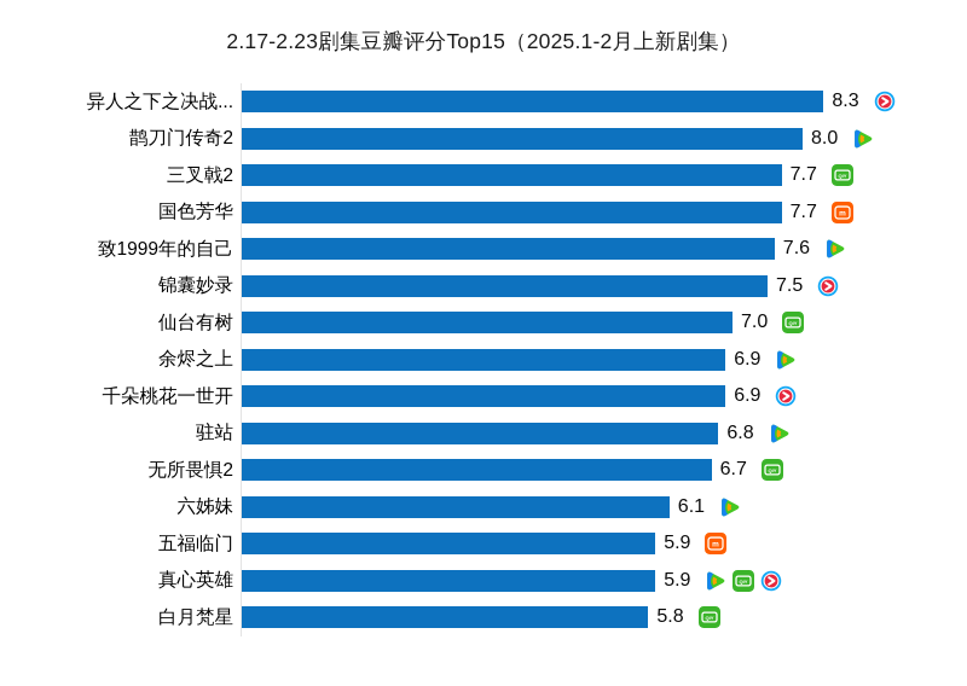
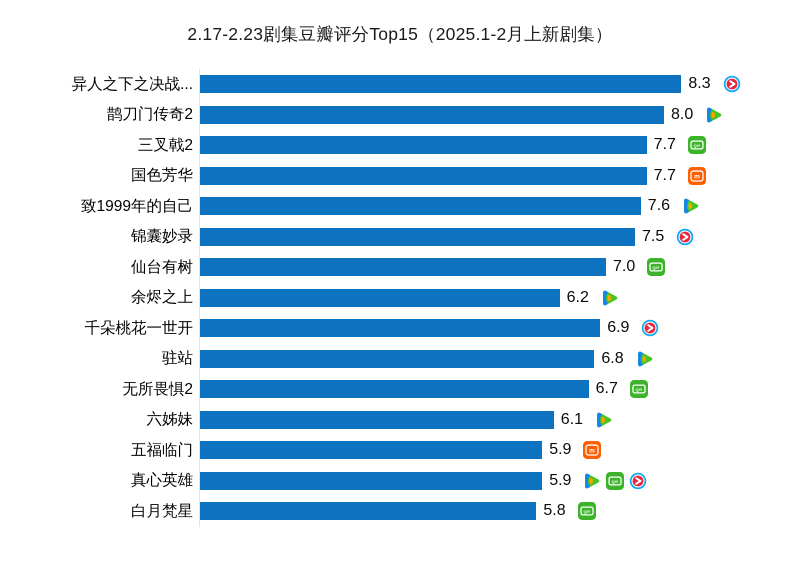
余烬之上: 6.9 -> 6.2
